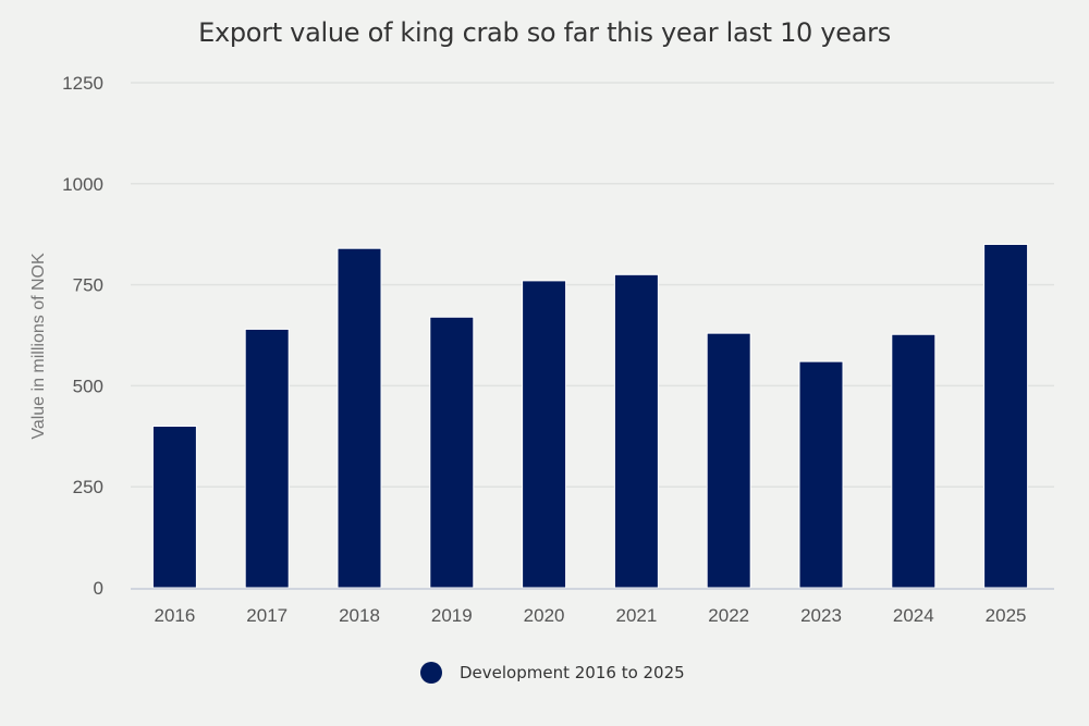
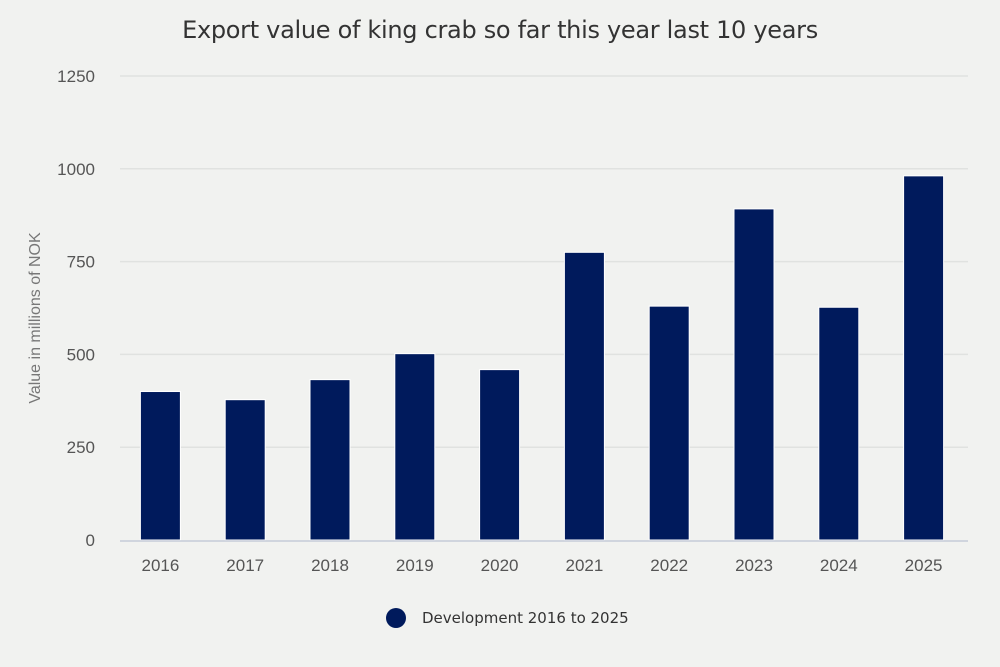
2017: 640 -> 380
2018: 840 -> 430
2019: 670 -> 500
2020: 760 -> 460
2023: 560 -> 890
2025: 850 -> 980
